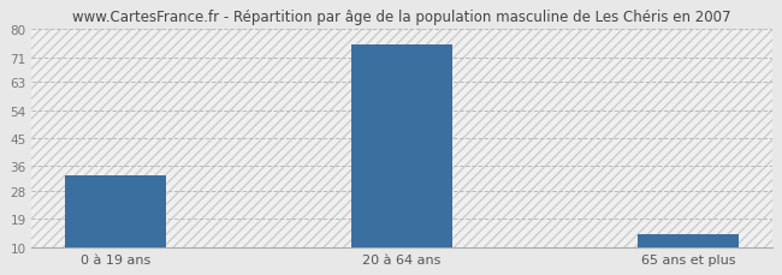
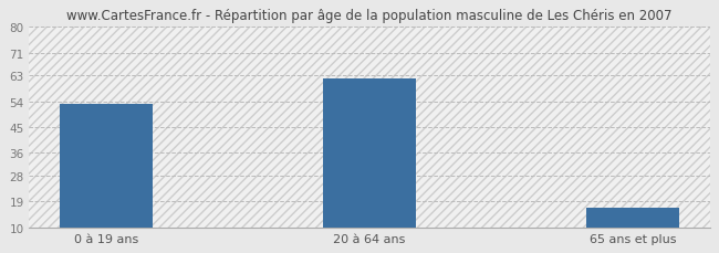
0 à 19 ans: 33 -> 53
20 à 64 ans: 75 -> 62
65 ans et plus: 14 -> 17
